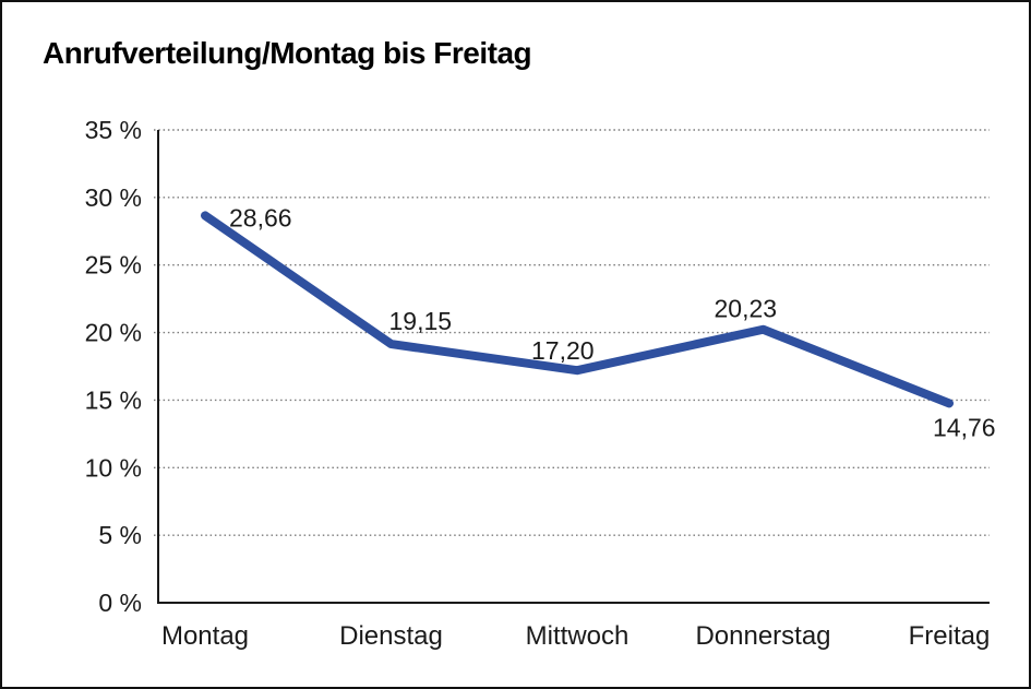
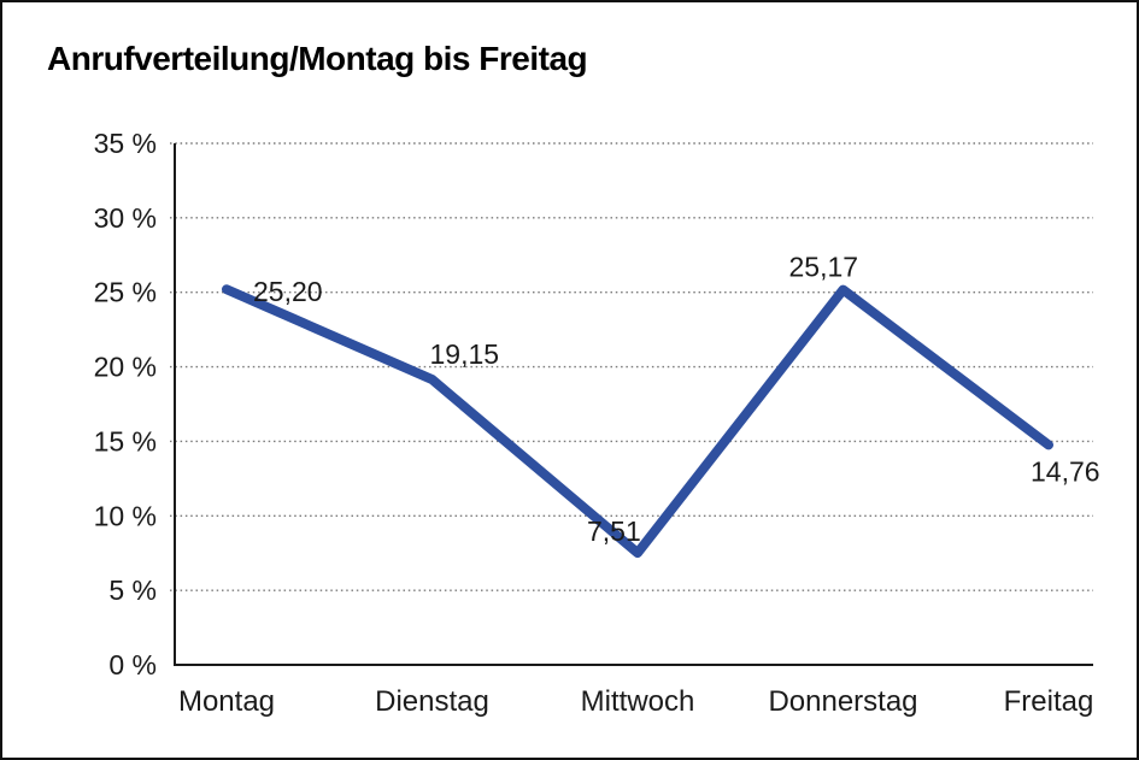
Montag: 28,66 -> 25,20
Mittwoch: 17,20 -> 7,51
Donnerstag: 20,23 -> 25,17
